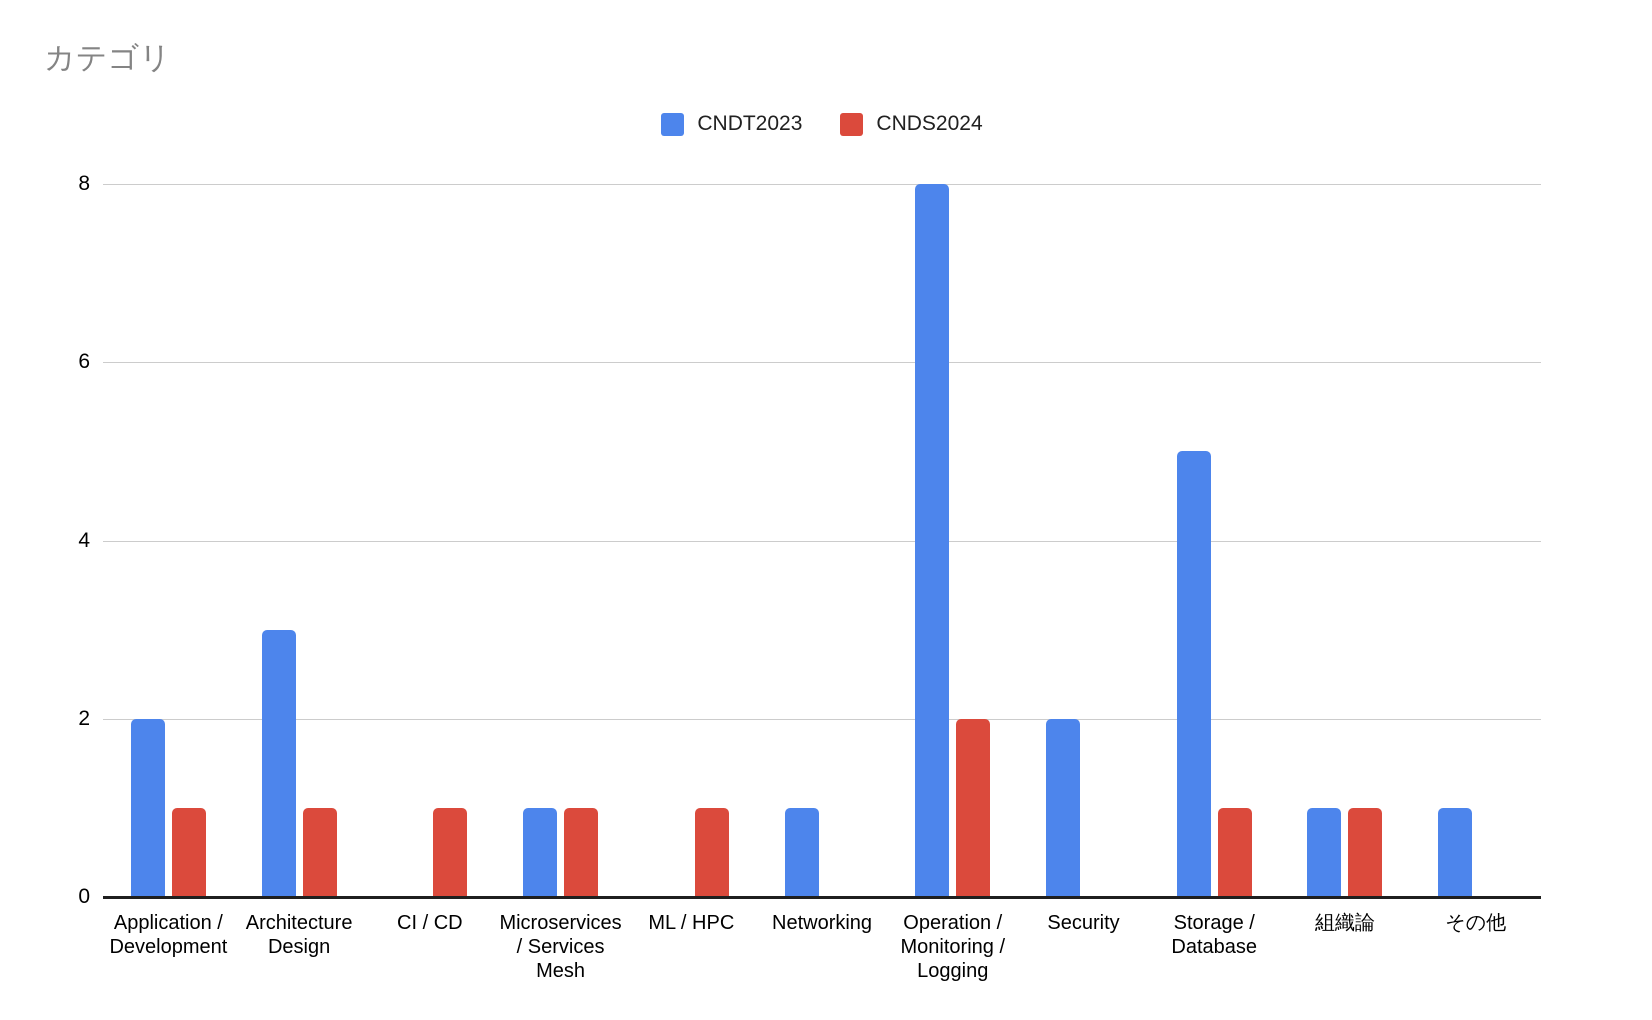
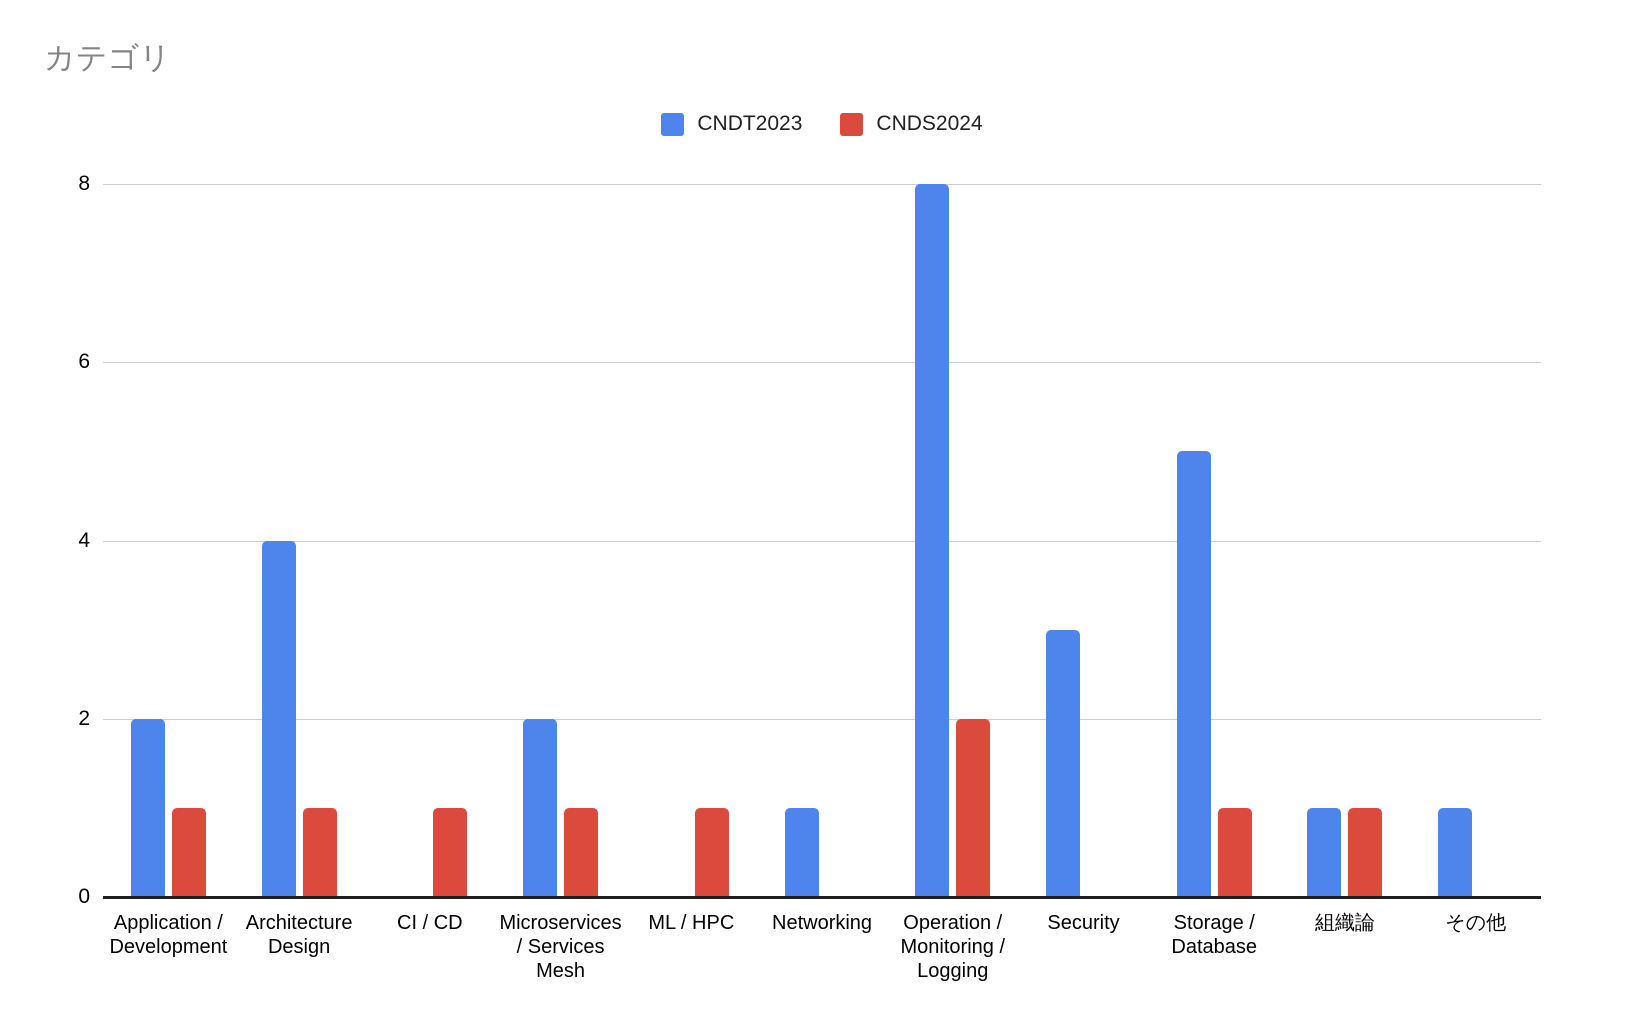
CNDT2023/Architecture Design: 3 -> 4
CNDT2023/Microservices / Services Mesh: 1 -> 2
CNDT2023/Security: 2 -> 3
